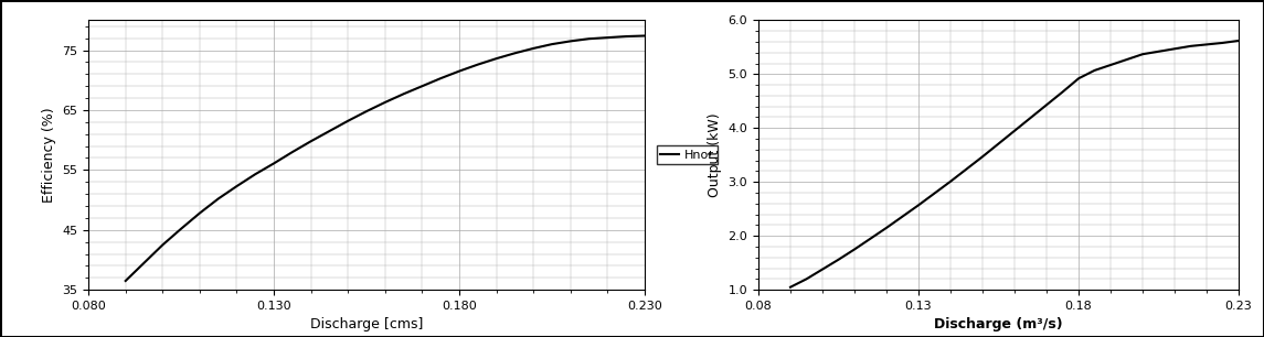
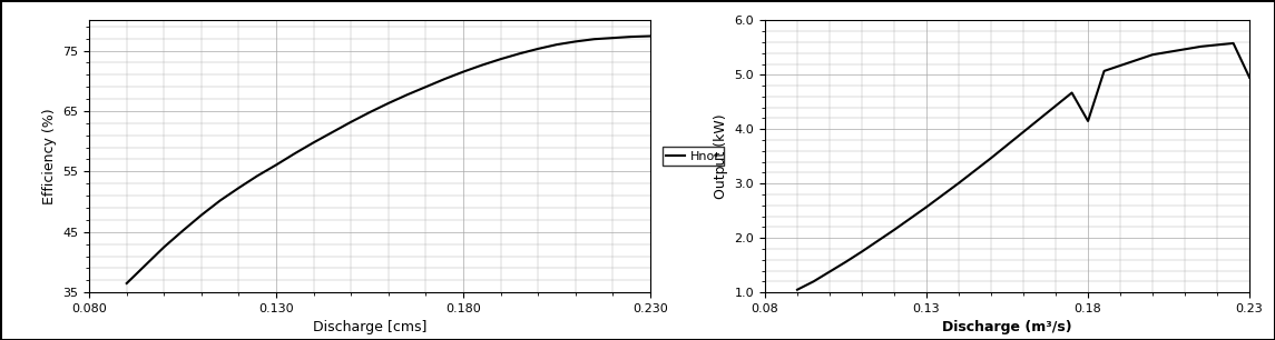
0.18: 4.92 -> 4.15
0.23: 5.62 -> 4.95
